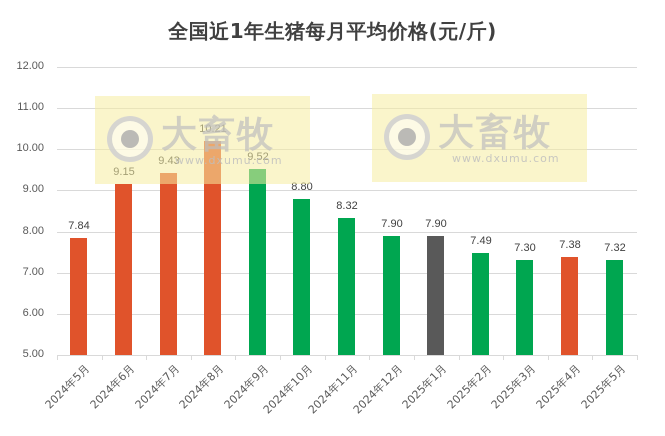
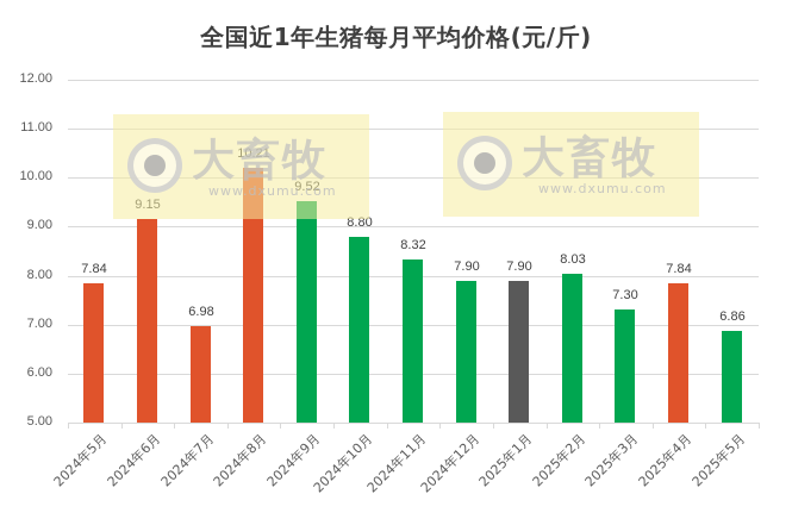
2024年7月: 9.43 -> 6.98
2025年2月: 7.49 -> 8.03
2025年4月: 7.38 -> 7.84
2025年5月: 7.32 -> 6.86
